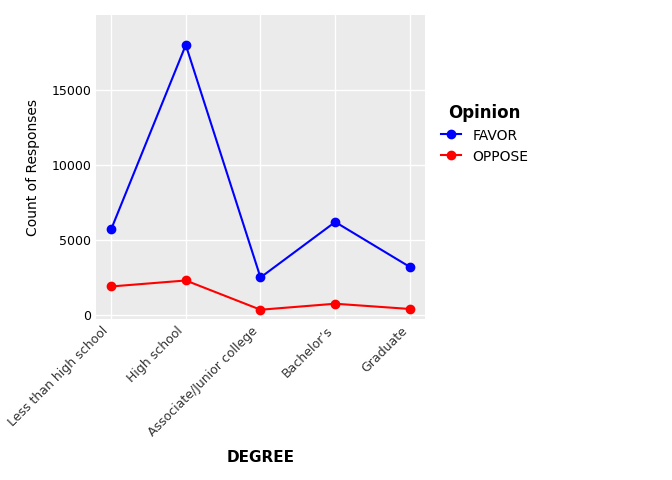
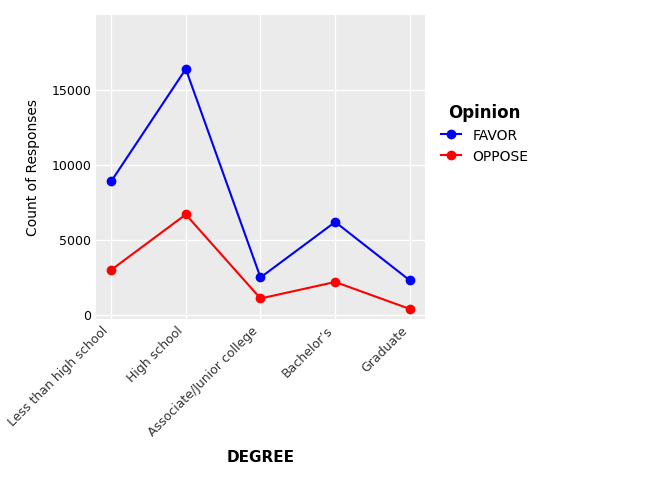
FAVOR/Less than high school: 5700 -> 8900
OPPOSE/Less than high school: 1900 -> 3000
FAVOR/High school: 18000 -> 16400
OPPOSE/High school: 2300 -> 6700
OPPOSE/Associate/Junior college: 400 -> 1100
OPPOSE/Bachelor’s: 800 -> 2200
FAVOR/Graduate: 3200 -> 2300
